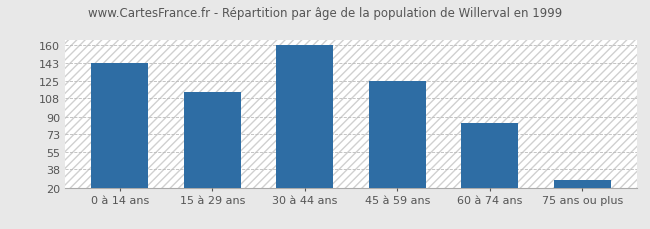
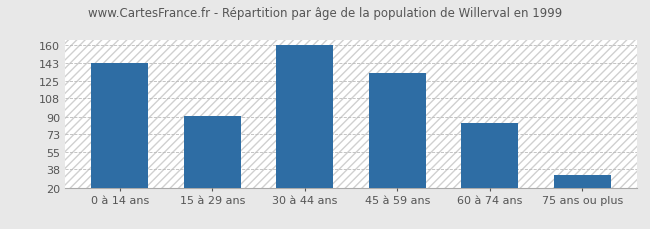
15 à 29 ans: 114 -> 91
45 à 59 ans: 125 -> 133
75 ans ou plus: 27 -> 32
